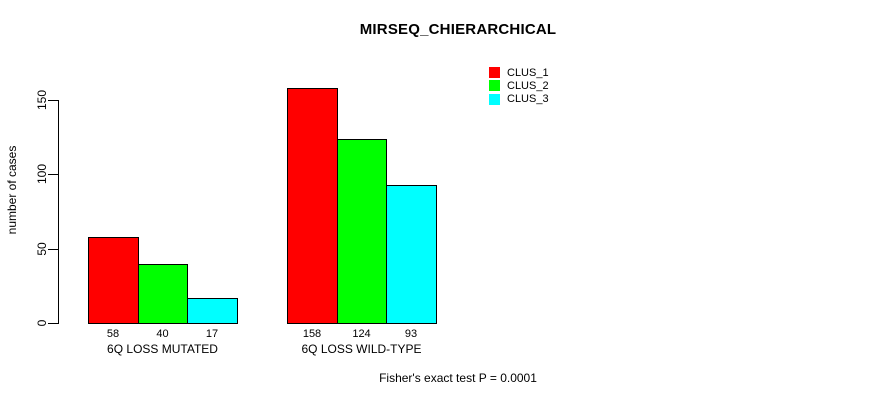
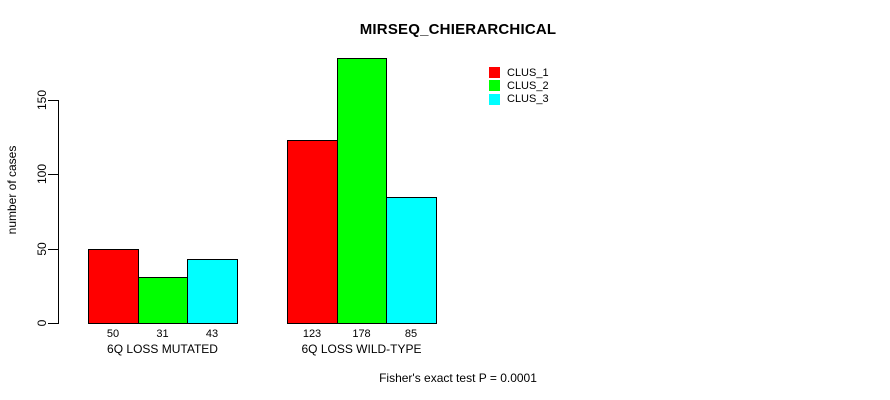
CLUS_1/6Q LOSS MUTATED: 58 -> 50
CLUS_2/6Q LOSS MUTATED: 40 -> 31
CLUS_3/6Q LOSS MUTATED: 17 -> 43
CLUS_1/6Q LOSS WILD-TYPE: 158 -> 123
CLUS_2/6Q LOSS WILD-TYPE: 124 -> 178
CLUS_3/6Q LOSS WILD-TYPE: 93 -> 85
